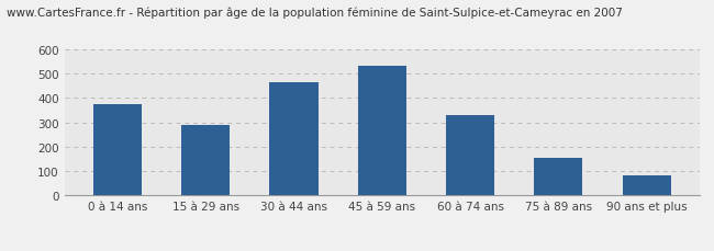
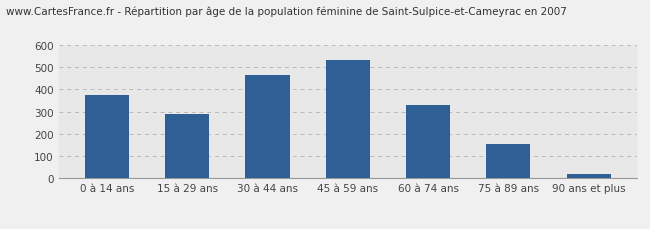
90 ans et plus: 85 -> 20
